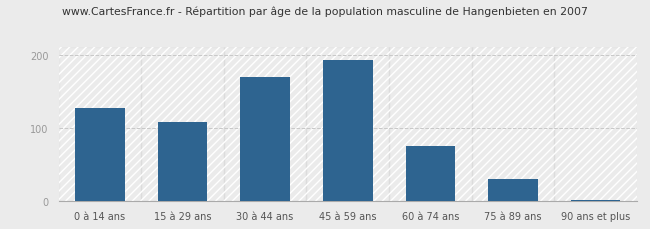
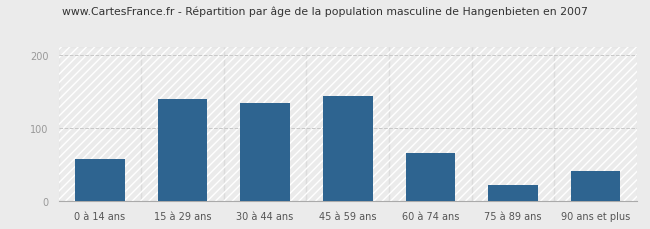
0 à 14 ans: 127 -> 58
15 à 29 ans: 108 -> 140
30 à 44 ans: 170 -> 134
45 à 59 ans: 193 -> 144
60 à 74 ans: 76 -> 66
75 à 89 ans: 30 -> 22
90 ans et plus: 2 -> 42
